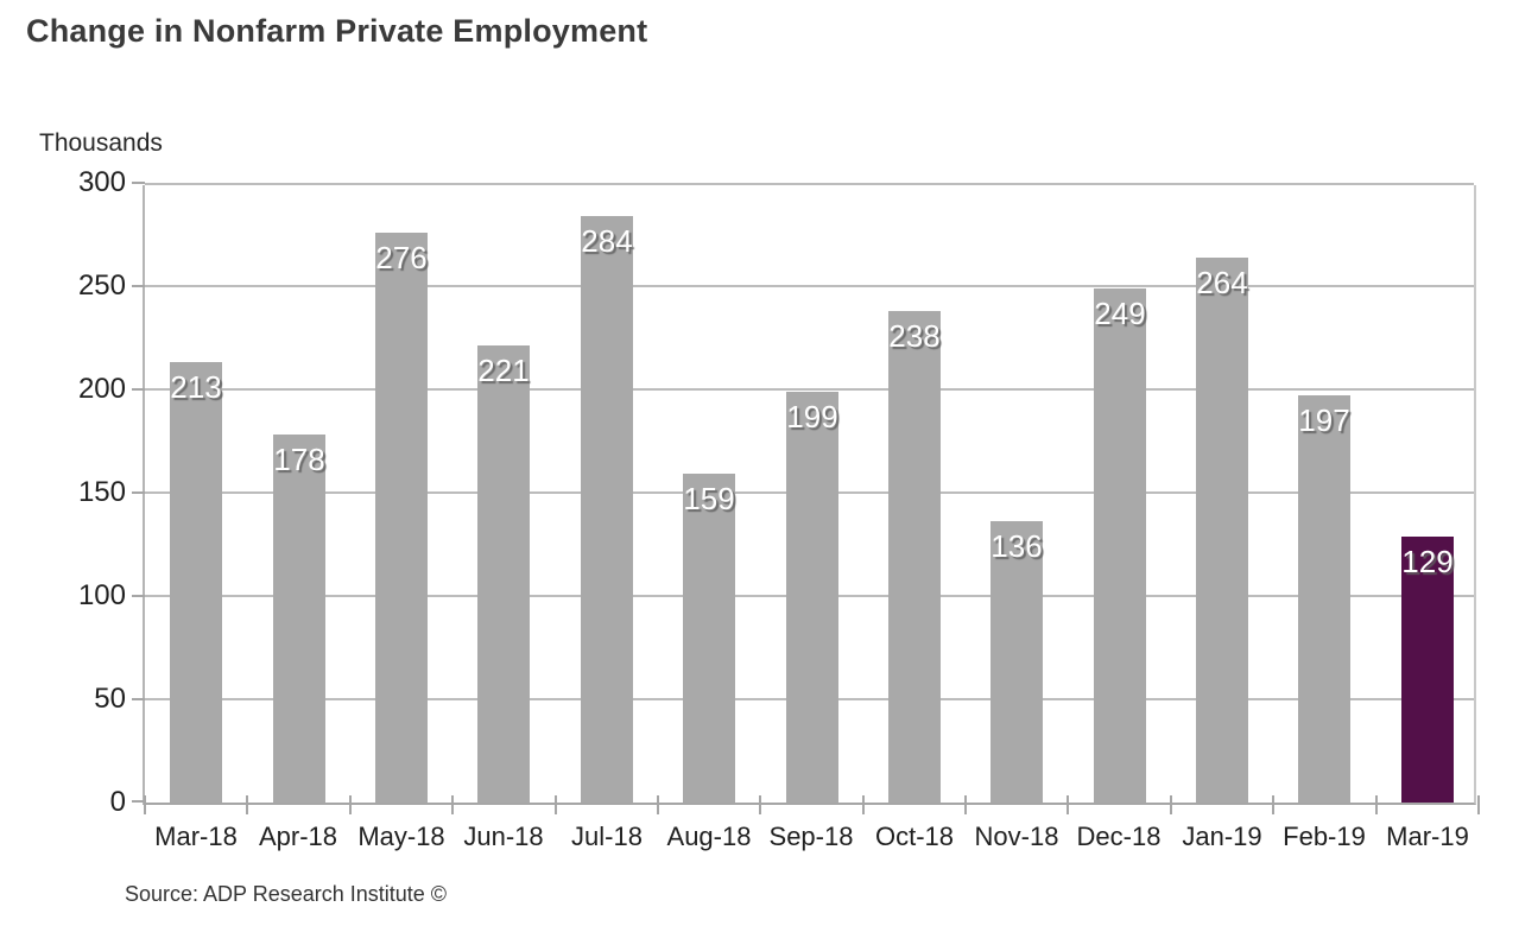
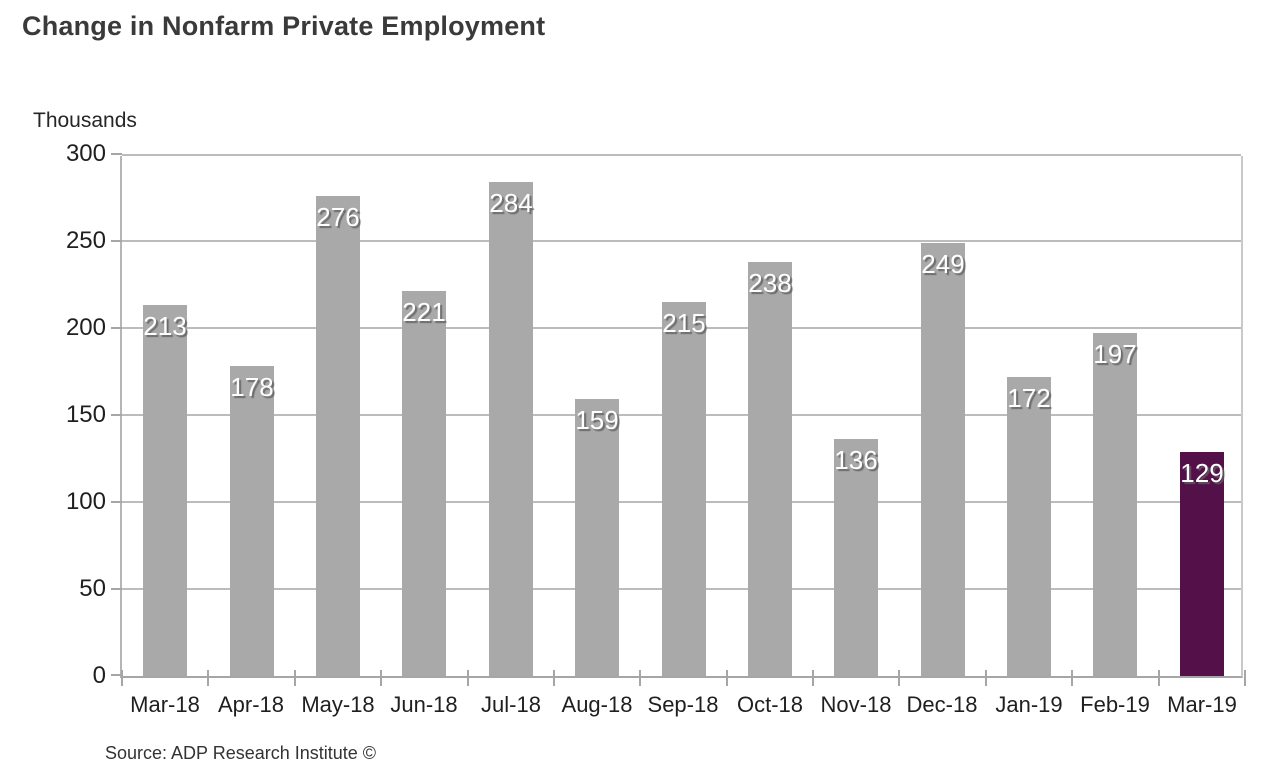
Sep-18: 199 -> 215
Jan-19: 264 -> 172
